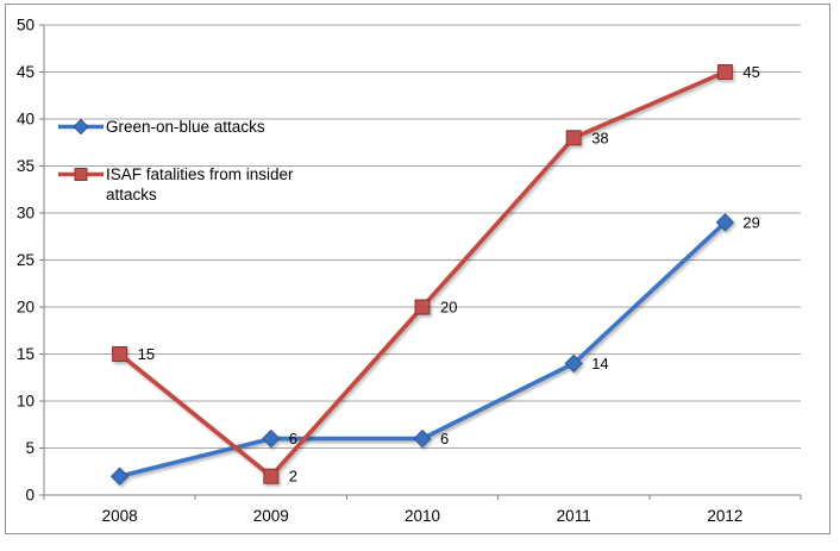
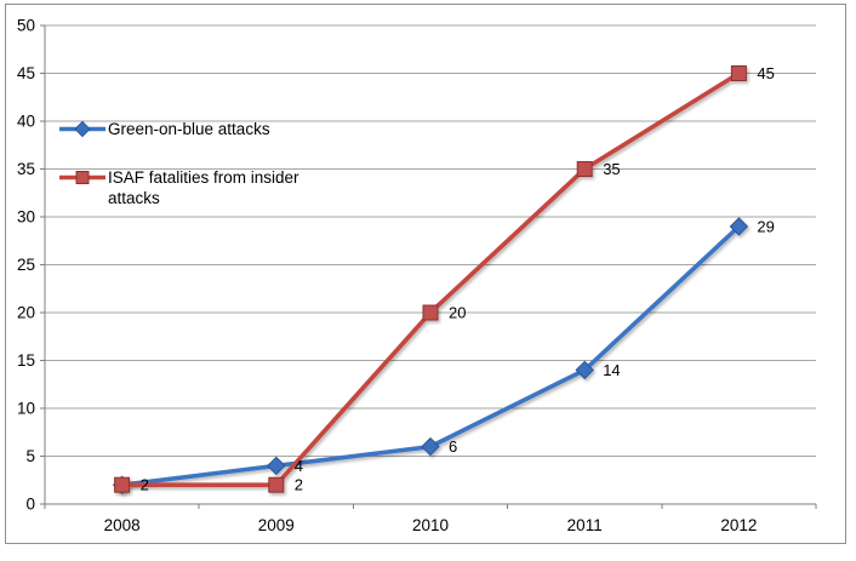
ISAF fatalities from insider attacks/2008: 15 -> 2
Green-on-blue attacks/2009: 6 -> 4
ISAF fatalities from insider attacks/2011: 38 -> 35
